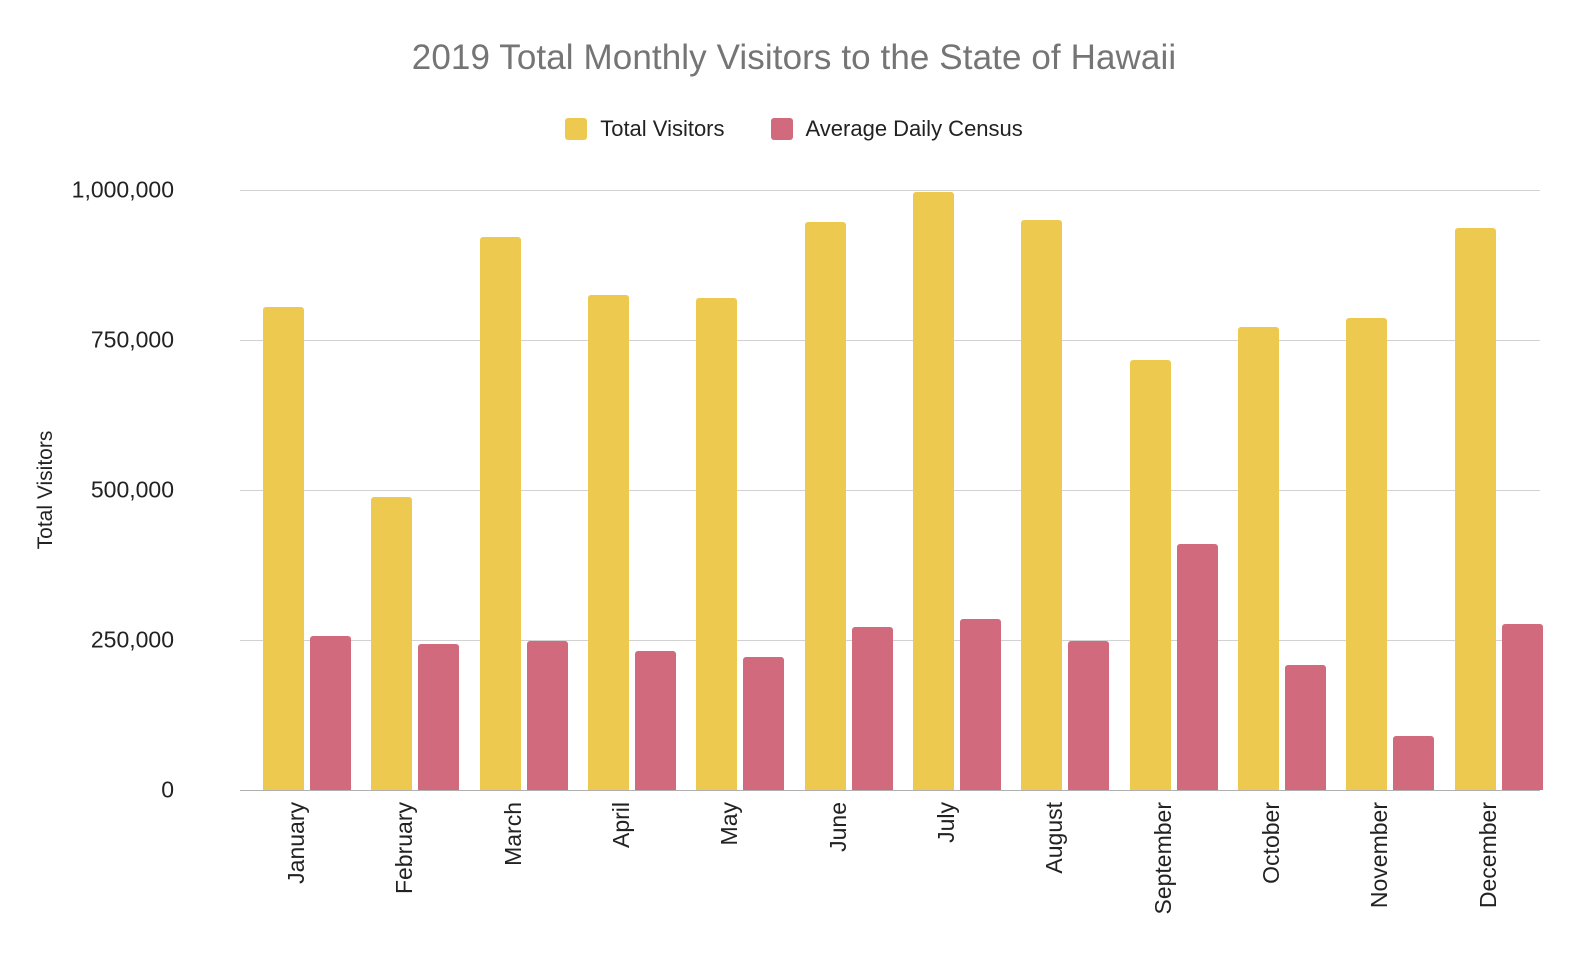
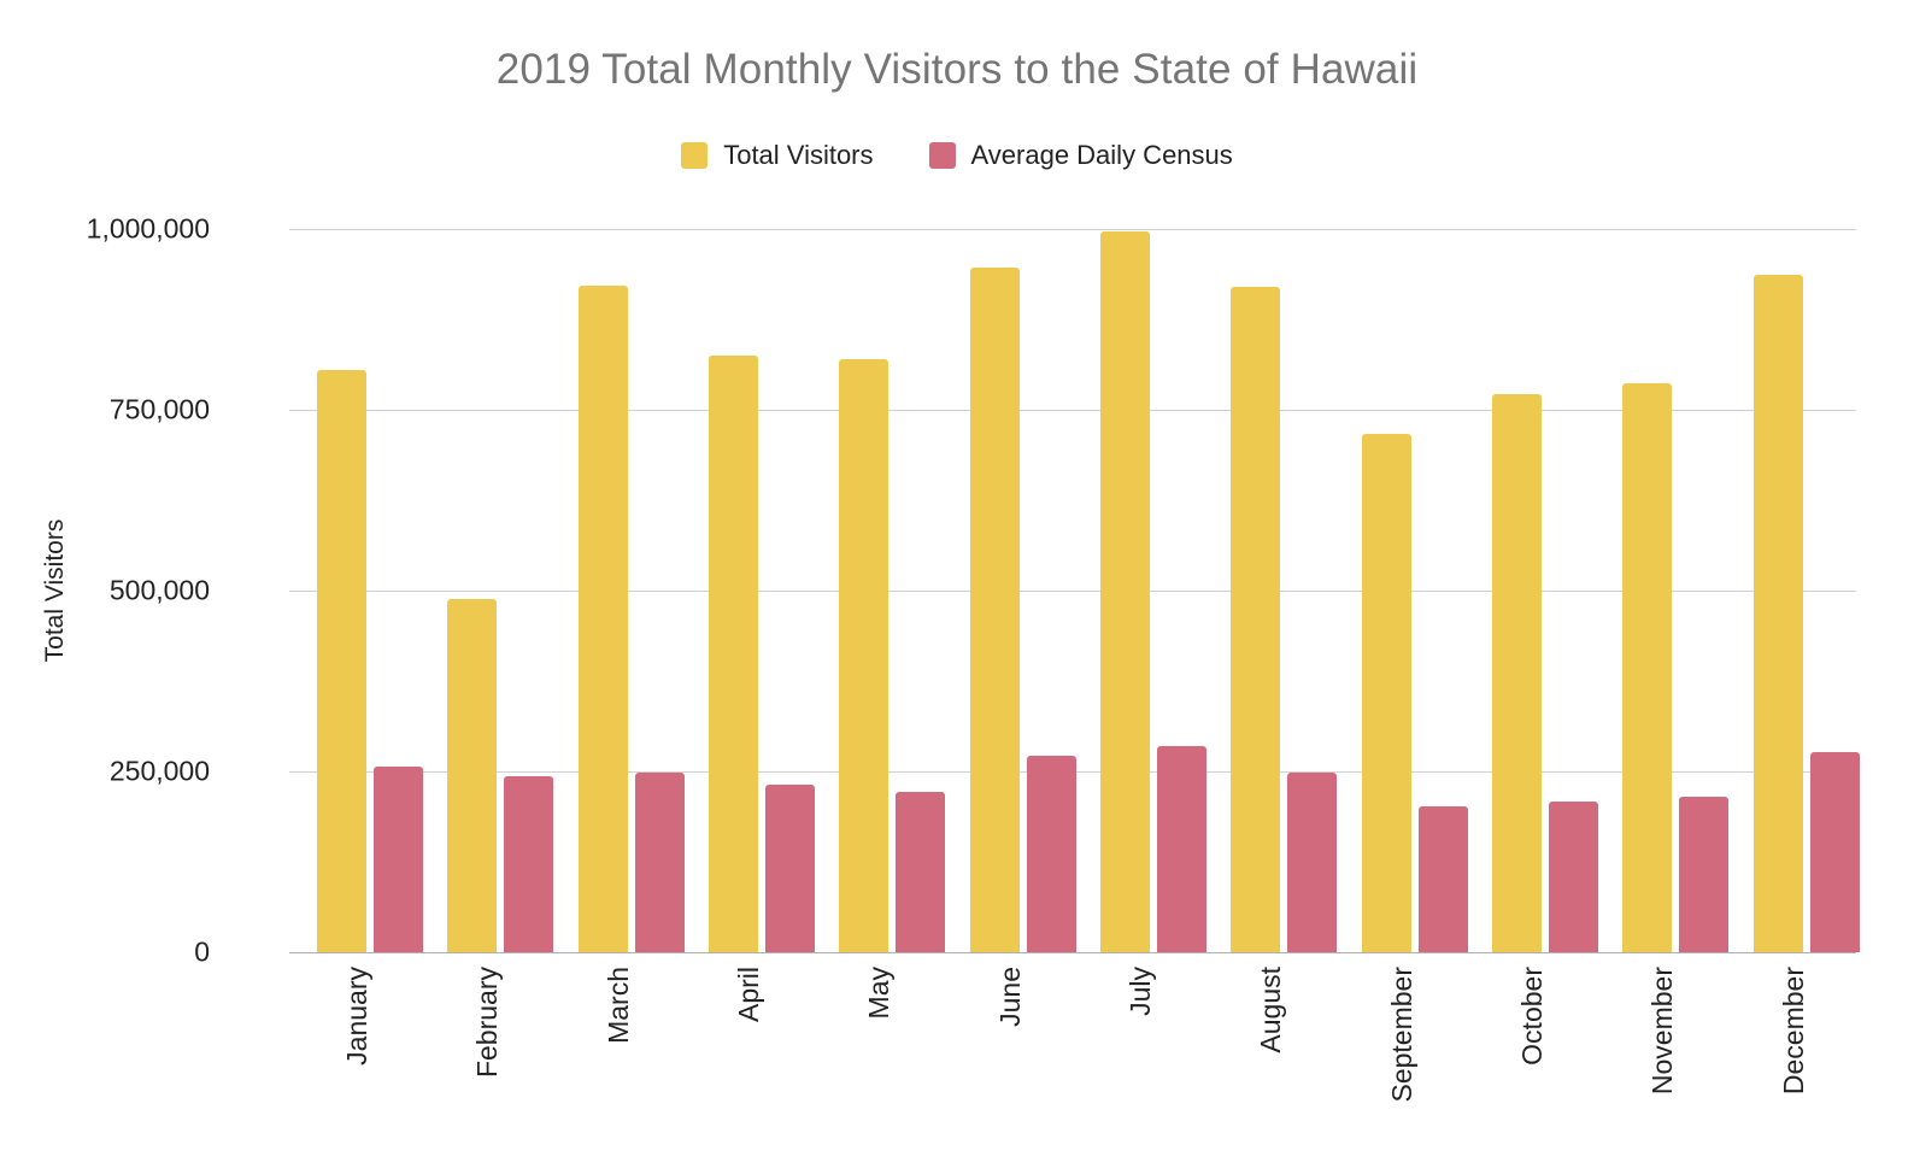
Total Visitors/August: 950000 -> 920000
Average Daily Census/September: 410000 -> 200000
Average Daily Census/November: 90000 -> 220000
